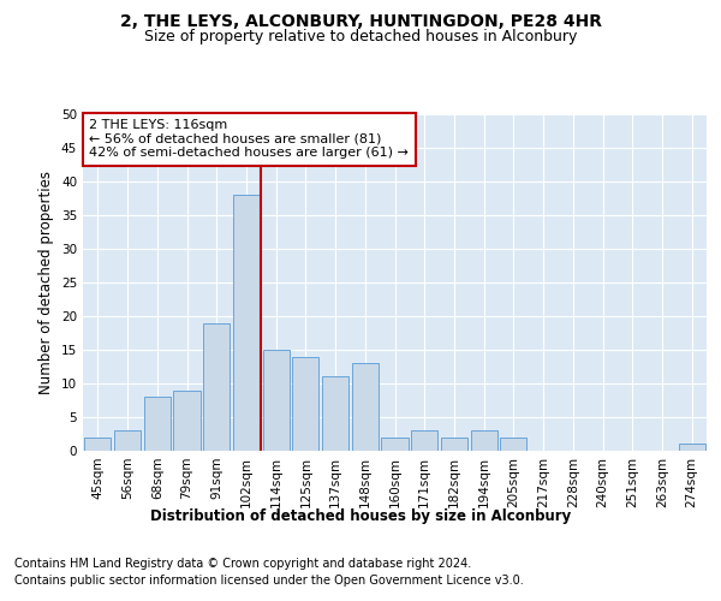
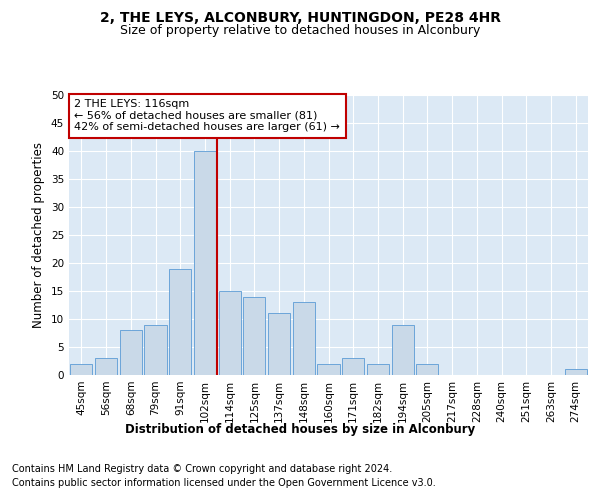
102sqm: 38 -> 40
194sqm: 3 -> 9
